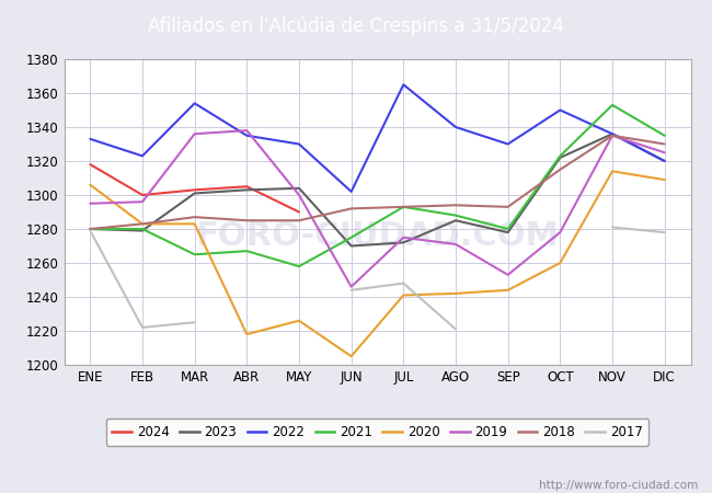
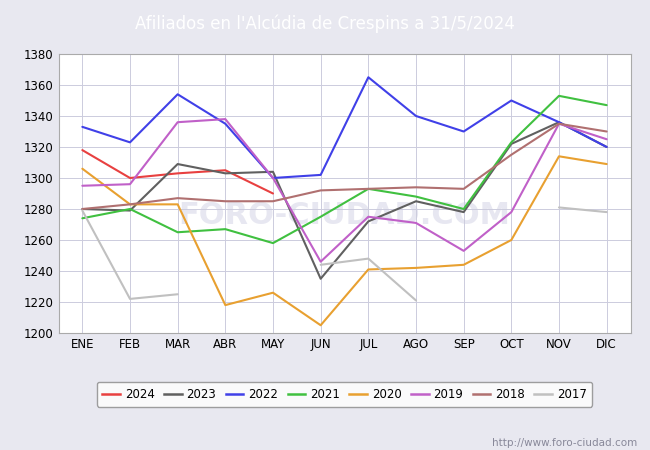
2021/ENE: 1280 -> 1274
2023/MAR: 1301 -> 1309
2022/MAY: 1330 -> 1300
2023/JUN: 1270 -> 1235
2021/DIC: 1335 -> 1347
